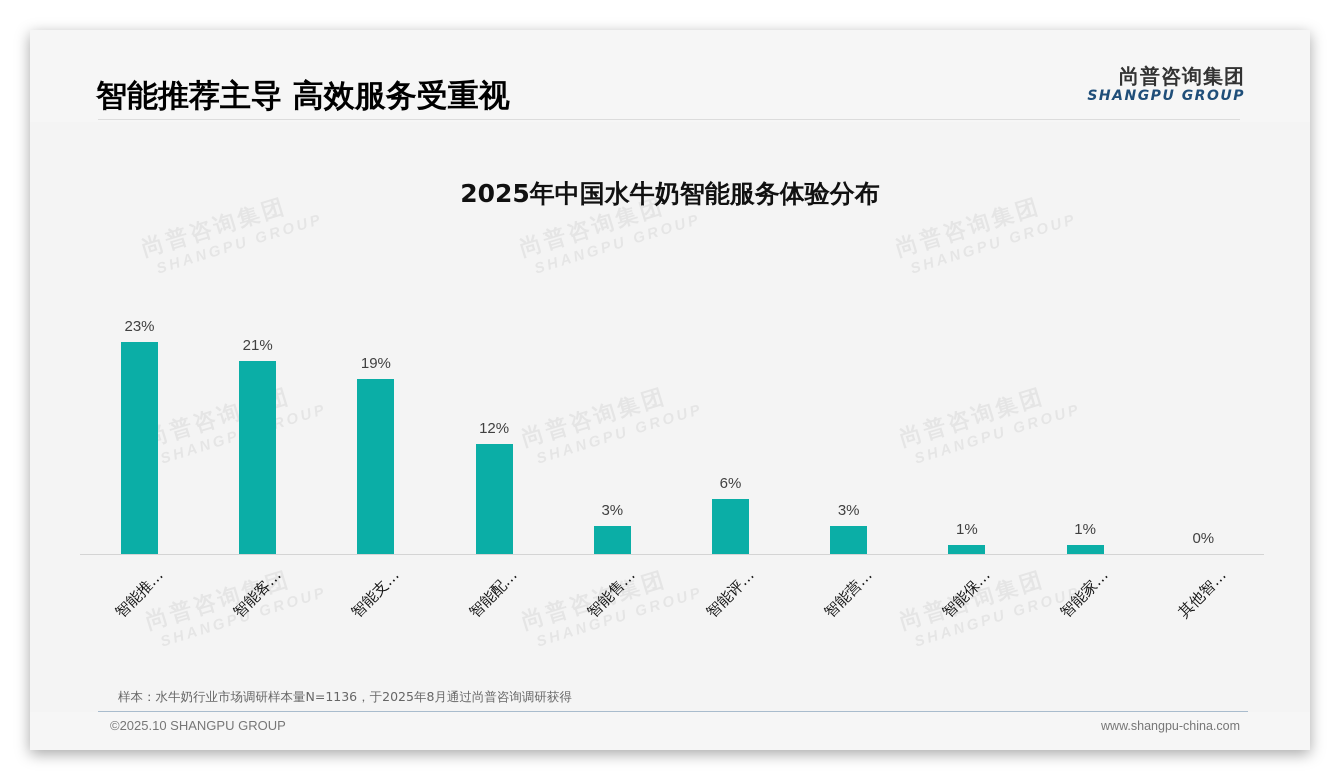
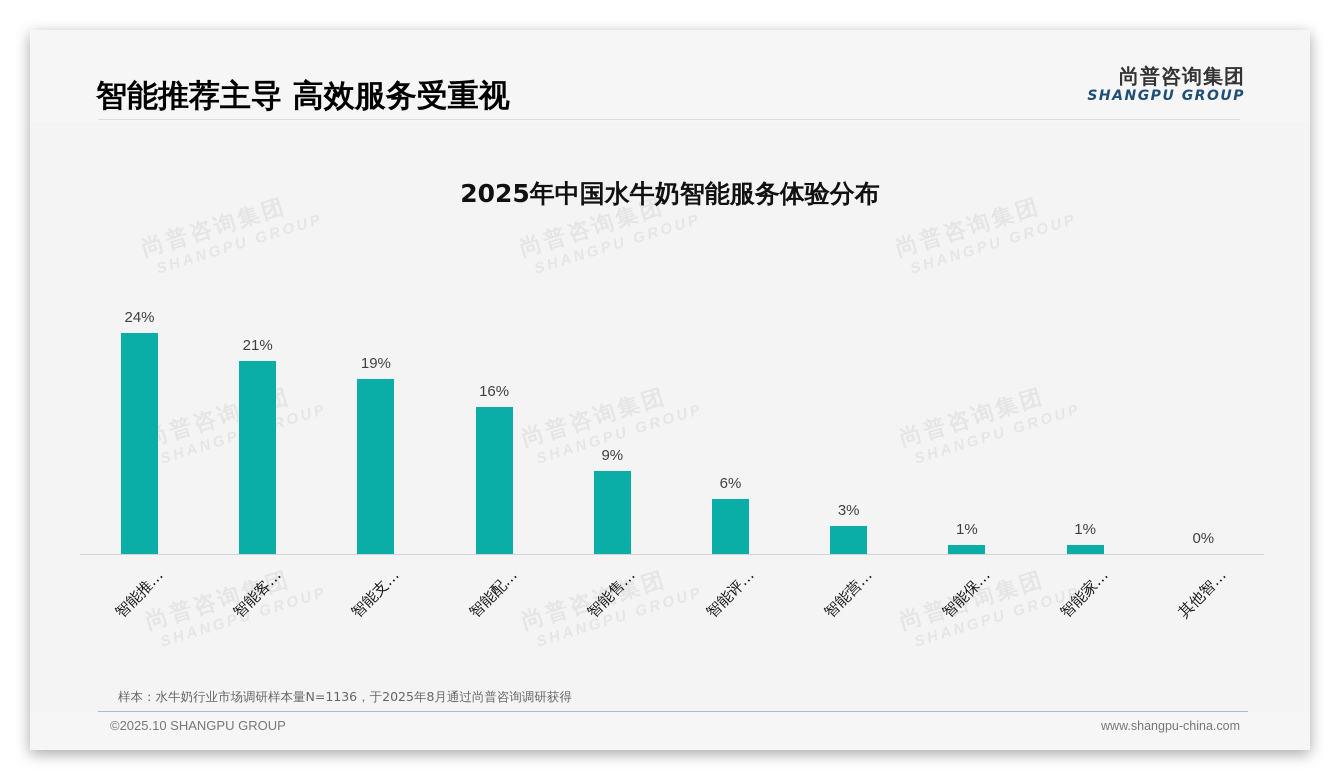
智能推…: 23% -> 24%
智能配…: 12% -> 16%
智能售…: 3% -> 9%
